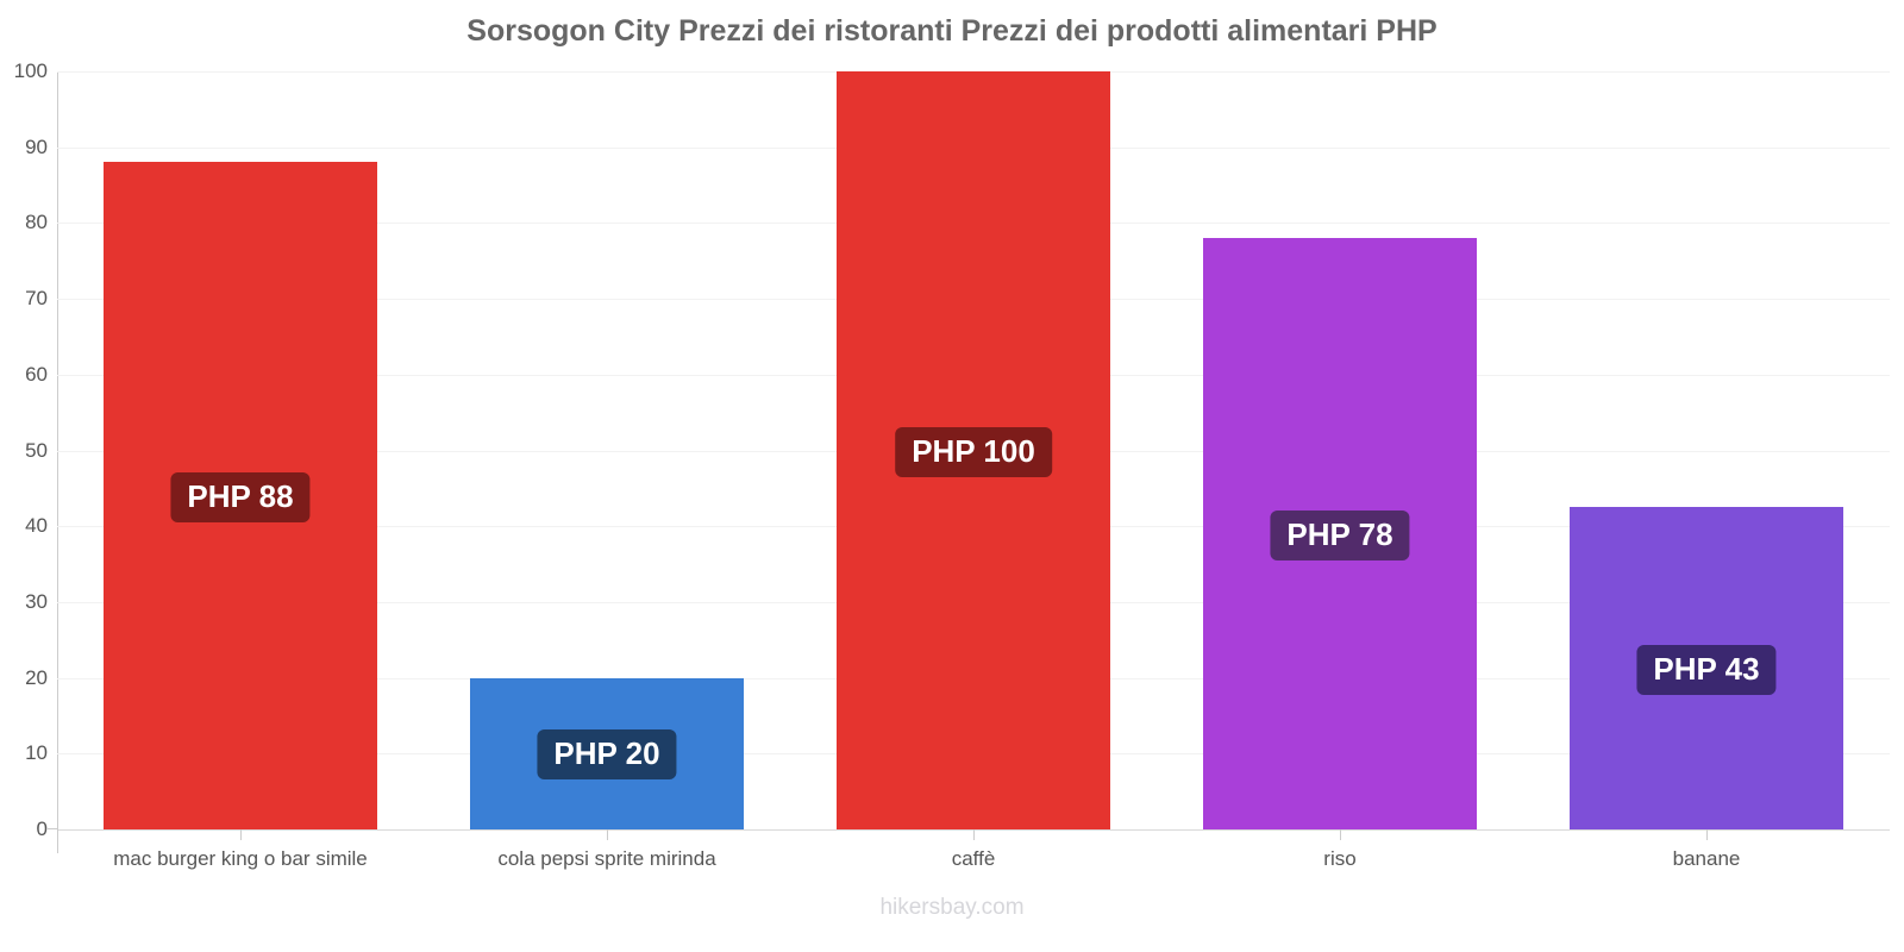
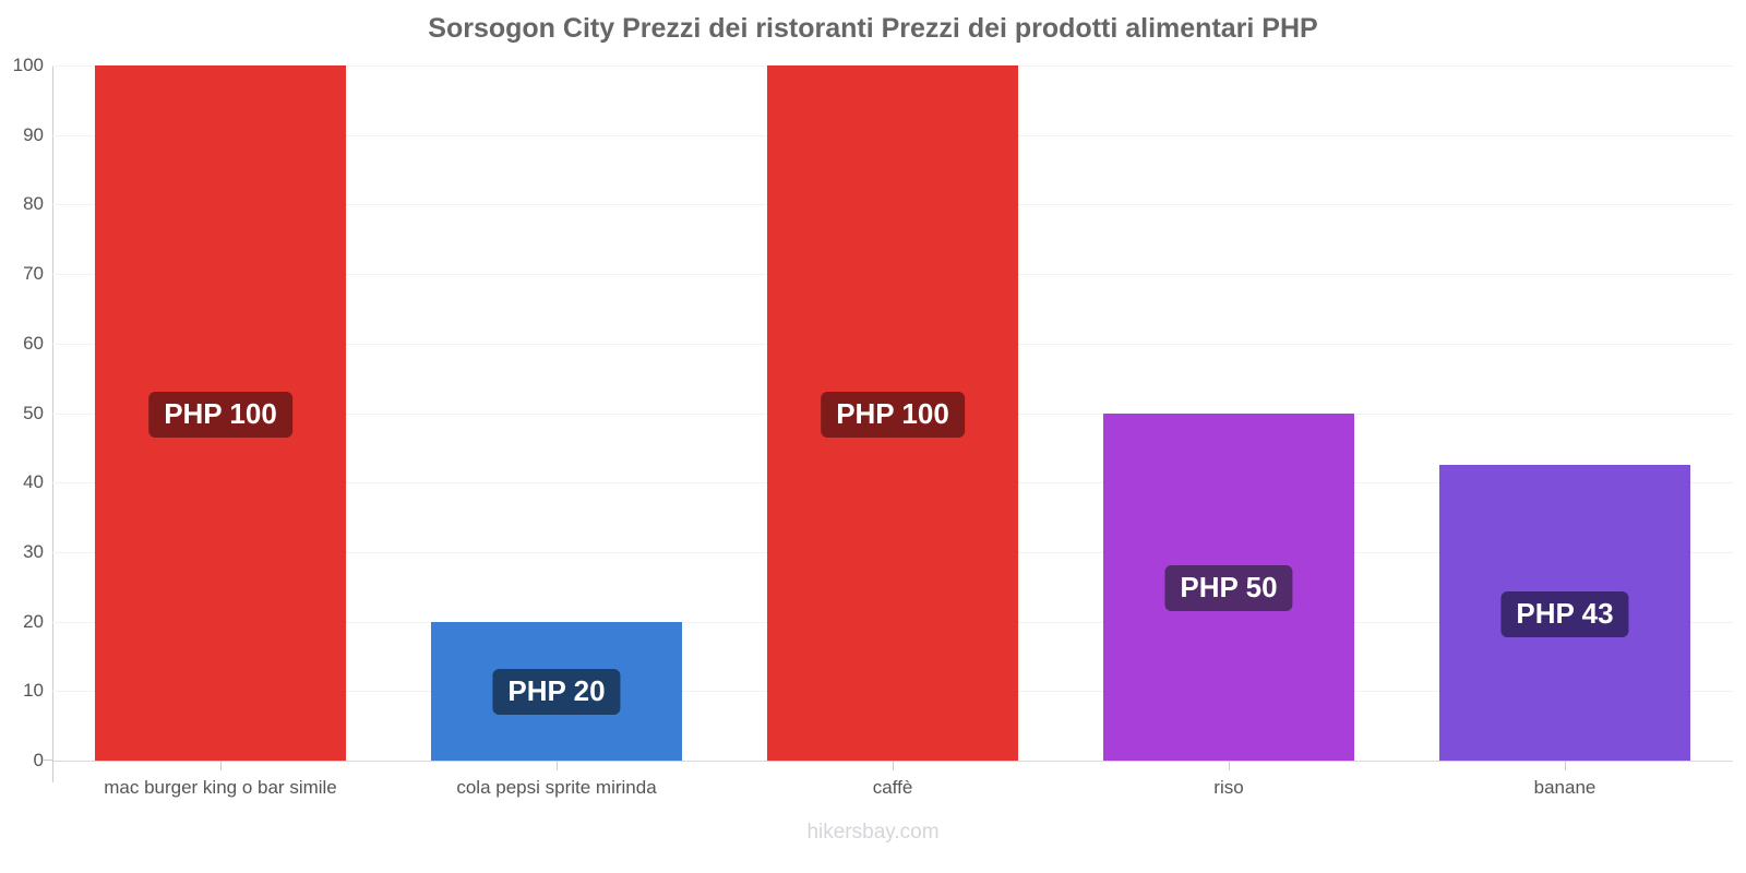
mac burger king o bar simile: 88 -> 100
riso: 78 -> 50
